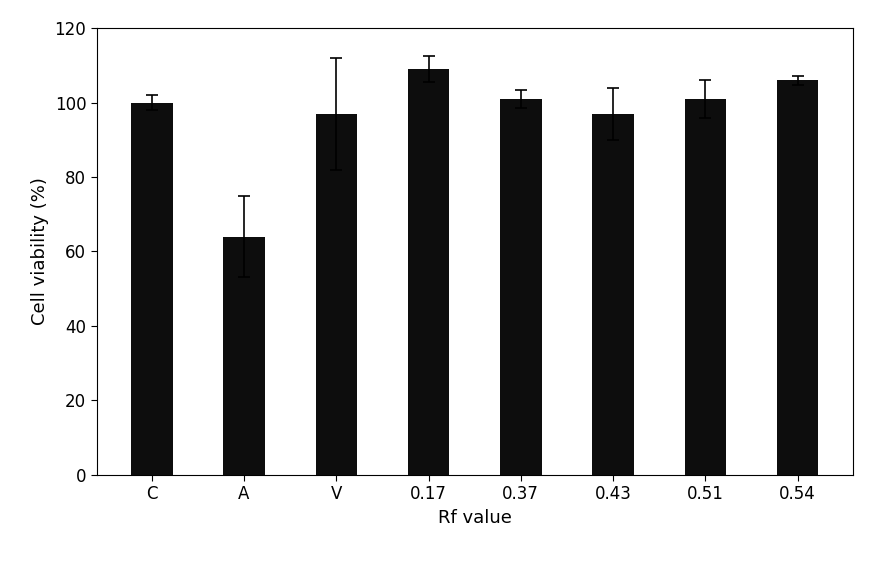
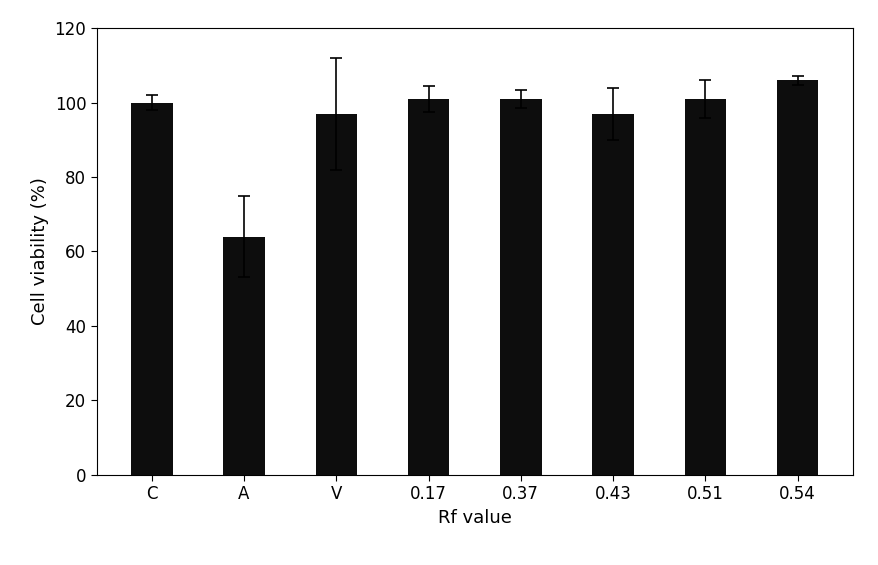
0.17: 109 -> 101
